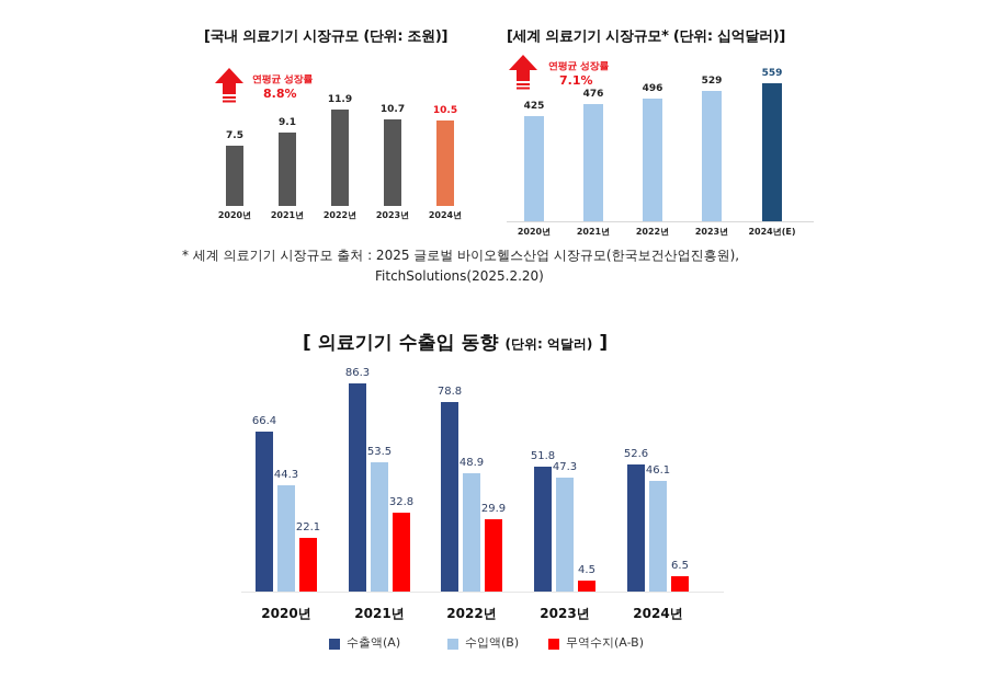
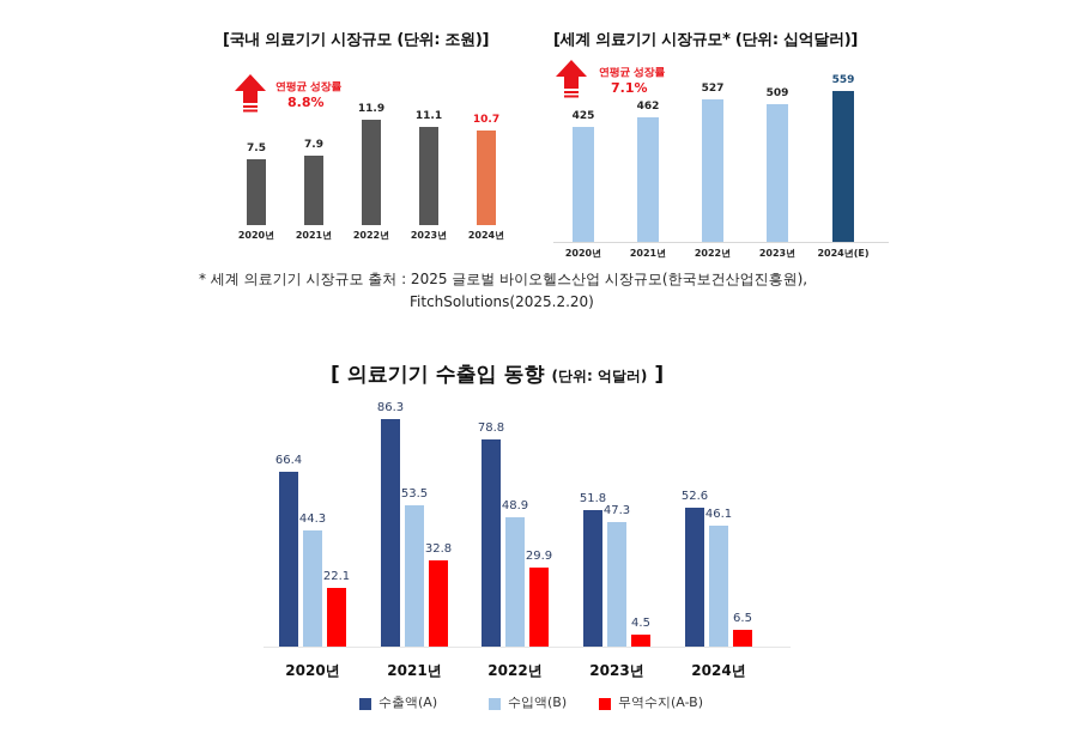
[국내 의료기기 시장규모 (단위: 조원)]/2021년: 9.1 -> 7.9
[국내 의료기기 시장규모 (단위: 조원)]/2023년: 10.7 -> 11.1
[국내 의료기기 시장규모 (단위: 조원)]/2024년: 10.5 -> 10.7
[세계 의료기기 시장규모* (단위: 십억달러)]/2021년: 476 -> 462
[세계 의료기기 시장규모* (단위: 십억달러)]/2022년: 496 -> 527
[세계 의료기기 시장규모* (단위: 십억달러)]/2023년: 529 -> 509
